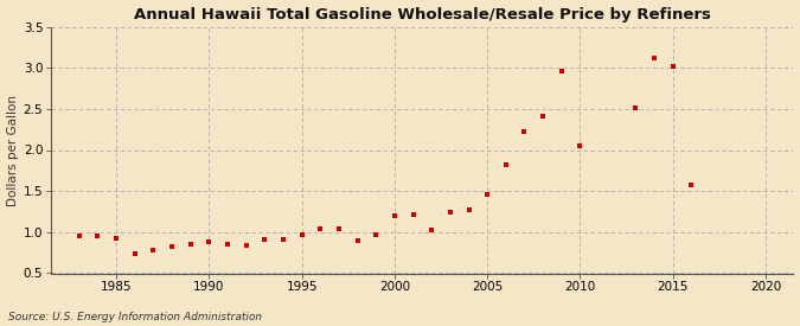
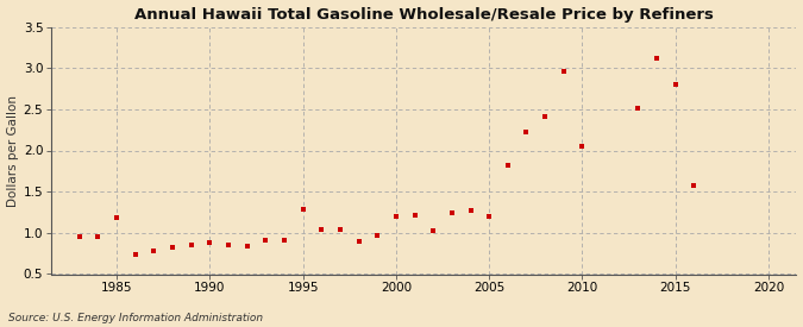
1985: 0.93 -> 1.18
1995: 0.97 -> 1.28
2005: 1.46 -> 1.20
2015: 3.02 -> 2.80
